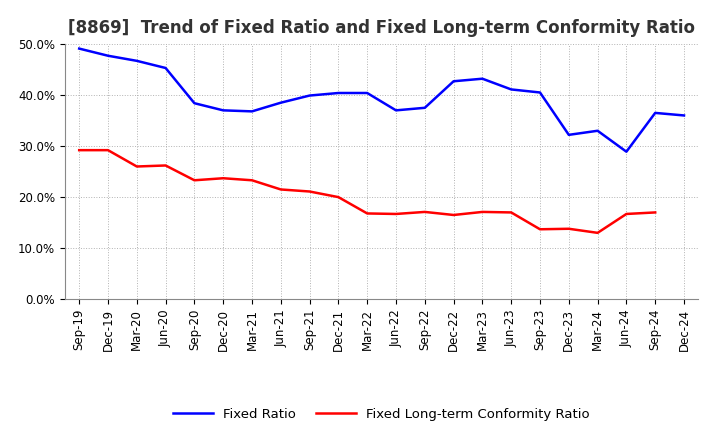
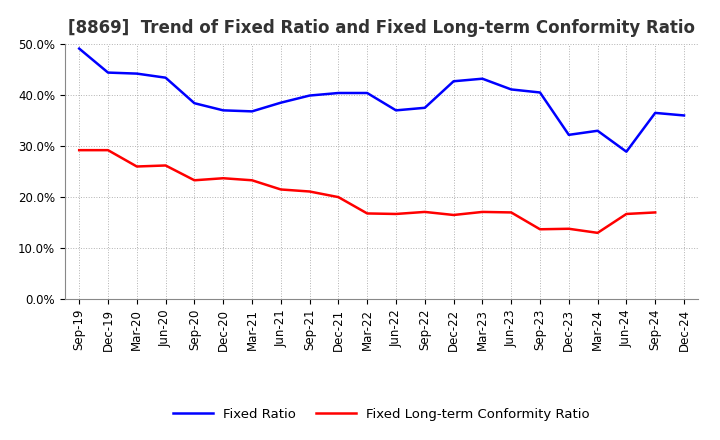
Fixed Ratio/Dec-19: 47.7% -> 44.4%
Fixed Ratio/Mar-20: 46.7% -> 44.2%
Fixed Ratio/Jun-20: 45.3% -> 43.4%
